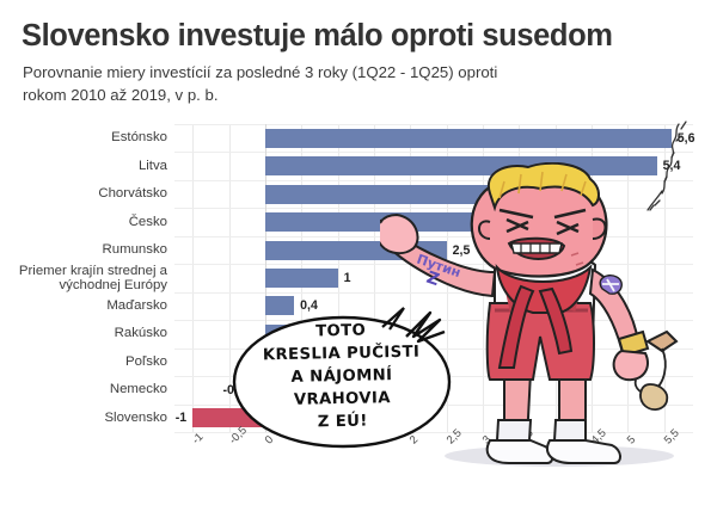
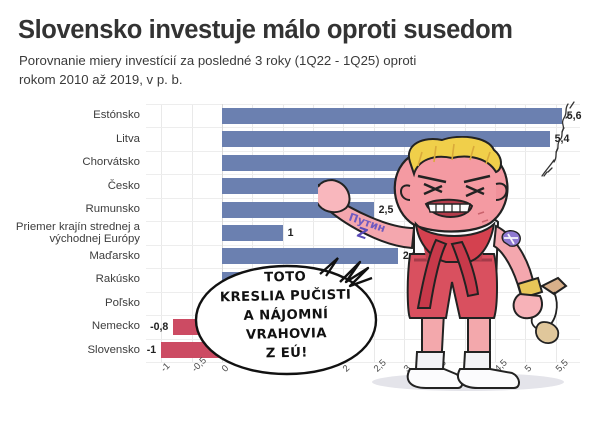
Maďarsko: 0,4 -> 2,9
Nemecko: -0,2 -> -0,8
